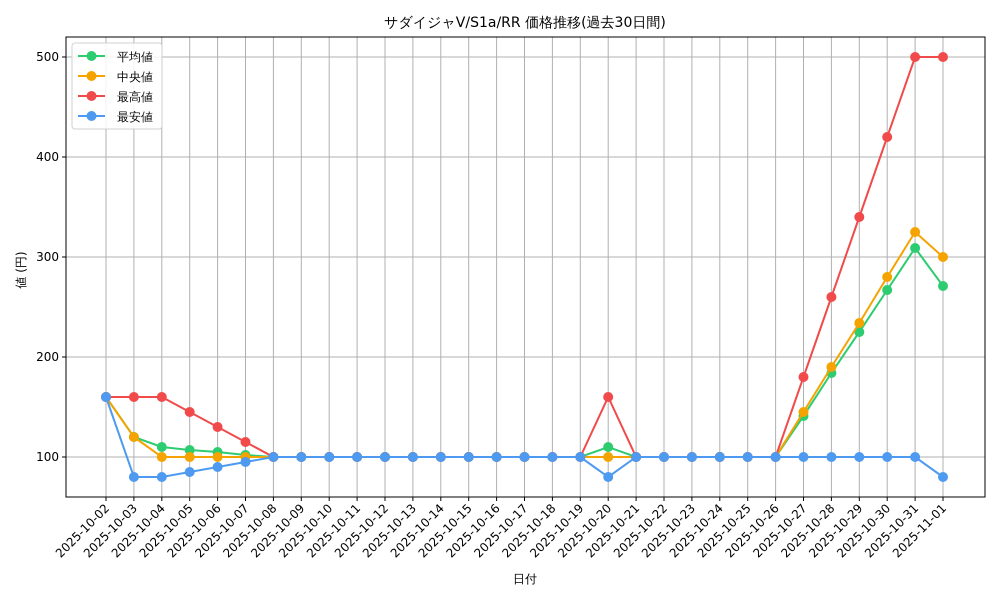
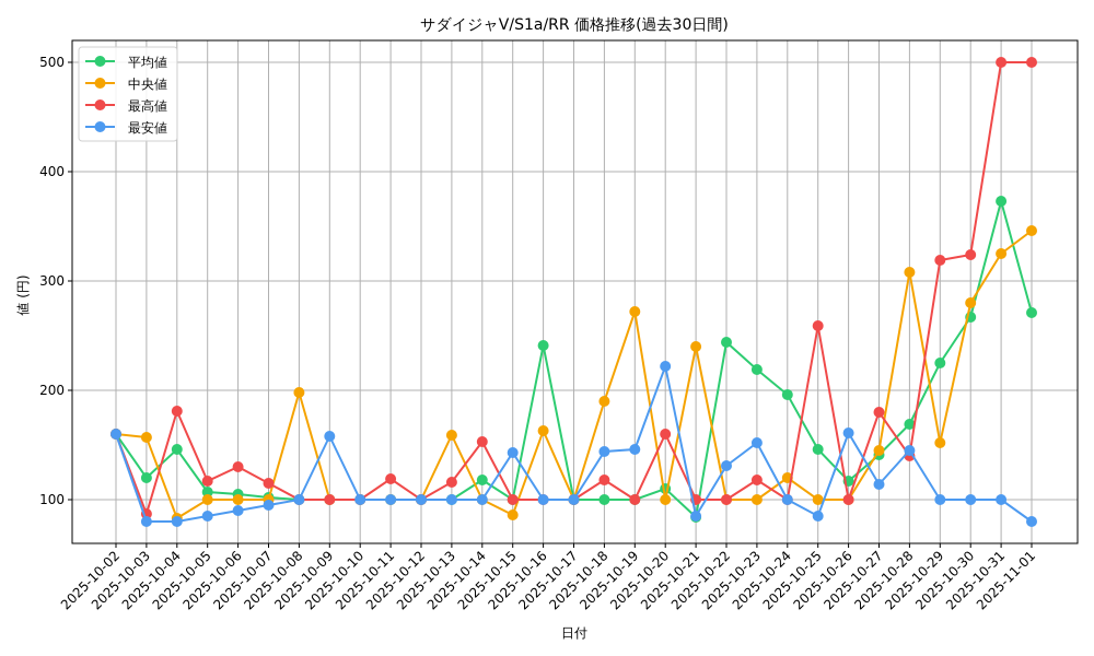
中央値/2025-10-03: 120 -> 157
最高値/2025-10-03: 160 -> 87
平均値/2025-10-04: 110 -> 146
中央値/2025-10-04: 100 -> 83
最高値/2025-10-04: 160 -> 181
最高値/2025-10-05: 145 -> 117
中央値/2025-10-08: 100 -> 198
最安値/2025-10-09: 100 -> 158
最高値/2025-10-11: 100 -> 119
中央値/2025-10-13: 100 -> 159
最高値/2025-10-13: 100 -> 116
平均値/2025-10-14: 100 -> 118
最高値/2025-10-14: 100 -> 153
中央値/2025-10-15: 100 -> 86
最安値/2025-10-15: 100 -> 143
平均値/2025-10-16: 100 -> 241
中央値/2025-10-16: 100 -> 163
中央値/2025-10-18: 100 -> 190
最高値/2025-10-18: 100 -> 118
最安値/2025-10-18: 100 -> 144
中央値/2025-10-19: 100 -> 272
最安値/2025-10-19: 100 -> 146
最安値/2025-10-20: 80 -> 222
平均値/2025-10-21: 100 -> 84
中央値/2025-10-21: 100 -> 240
最安値/2025-10-21: 100 -> 85
平均値/2025-10-22: 100 -> 244
最安値/2025-10-22: 100 -> 131
平均値/2025-10-23: 100 -> 219
最高値/2025-10-23: 100 -> 118
最安値/2025-10-23: 100 -> 152
平均値/2025-10-24: 100 -> 196
中央値/2025-10-24: 100 -> 120
平均値/2025-10-25: 100 -> 146
最高値/2025-10-25: 100 -> 259
最安値/2025-10-25: 100 -> 85
平均値/2025-10-26: 100 -> 117
最安値/2025-10-26: 100 -> 161
最安値/2025-10-27: 100 -> 114
平均値/2025-10-28: 184 -> 169
中央値/2025-10-28: 190 -> 308
最高値/2025-10-28: 260 -> 140
最安値/2025-10-28: 100 -> 145
中央値/2025-10-29: 234 -> 152
最高値/2025-10-29: 340 -> 319
最高値/2025-10-30: 420 -> 324
平均値/2025-10-31: 309 -> 373
中央値/2025-11-01: 300 -> 346
